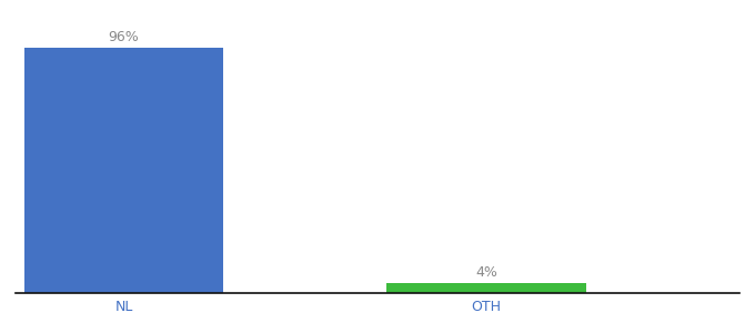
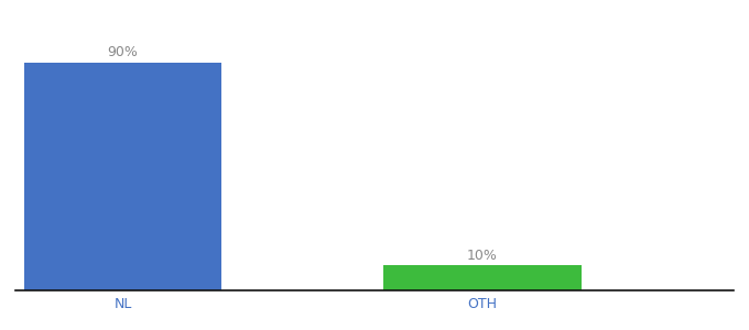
NL: 96% -> 90%
OTH: 4% -> 10%
